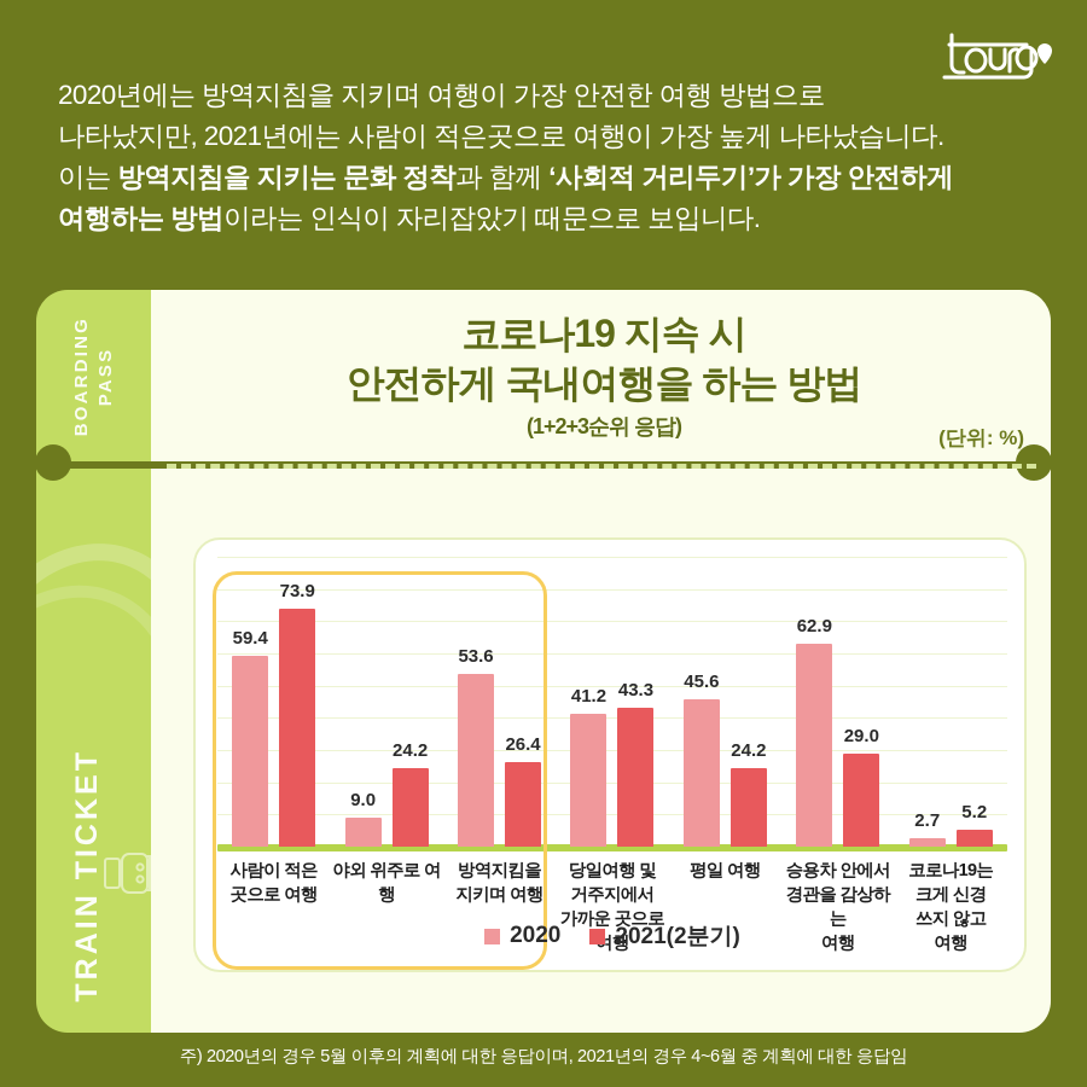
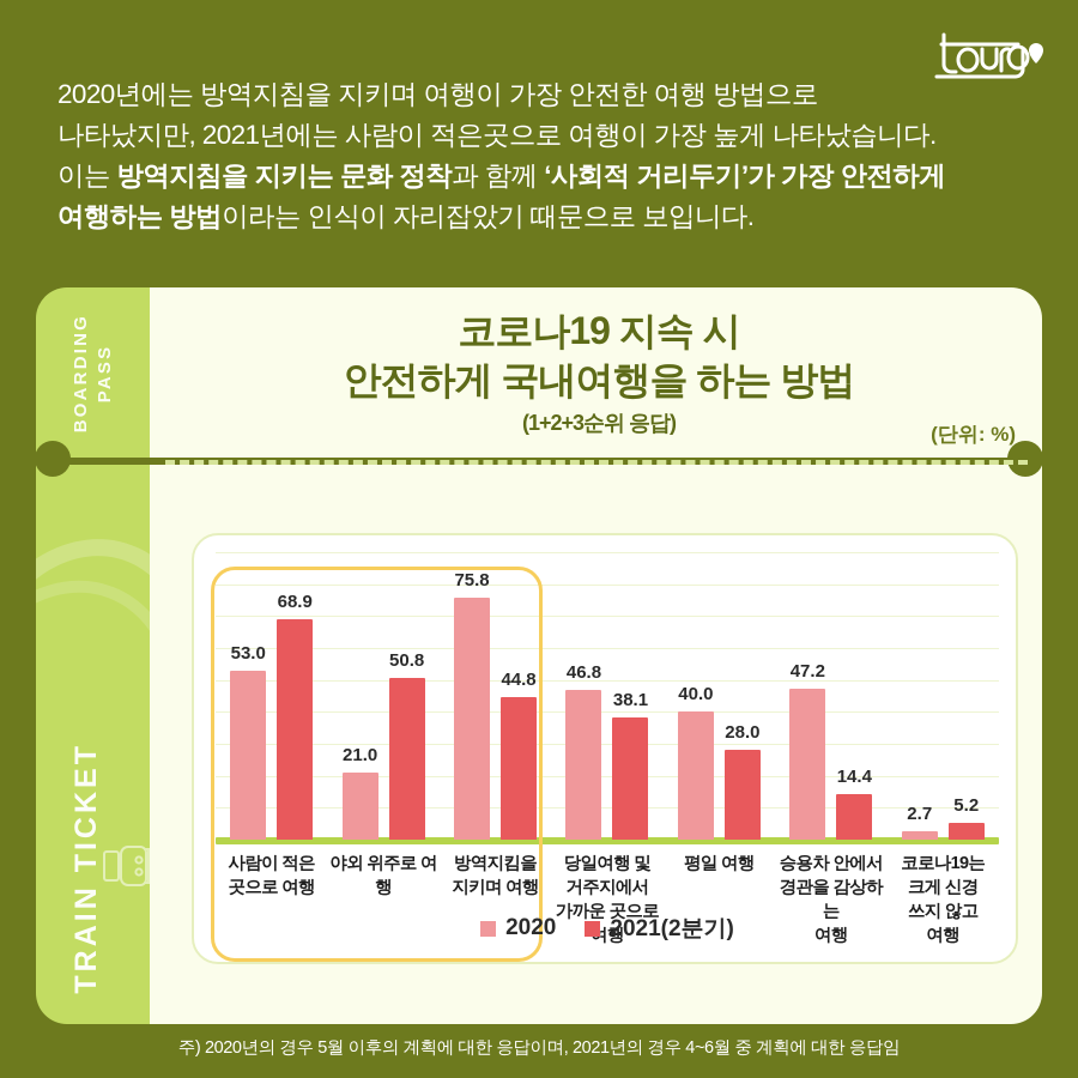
2020/사람이 적은 곳으로 여행: 59.4 -> 53.0
2021(2분기)/사람이 적은 곳으로 여행: 73.9 -> 68.9
2020/야외 위주로 여행: 9.0 -> 21.0
2021(2분기)/야외 위주로 여행: 24.2 -> 50.8
2020/방역지킴을 지키며 여행: 53.6 -> 75.8
2021(2분기)/방역지킴을 지키며 여행: 26.4 -> 44.8
2020/당일여행 및 거주지에서 가까운 곳으로 여행: 41.2 -> 46.8
2021(2분기)/당일여행 및 거주지에서 가까운 곳으로 여행: 43.3 -> 38.1
2020/평일 여행: 45.6 -> 40.0
2021(2분기)/평일 여행: 24.2 -> 28.0
2020/승용차 안에서 경관을 감상하는 여행: 62.9 -> 47.2
2021(2분기)/승용차 안에서 경관을 감상하는 여행: 29.0 -> 14.4
